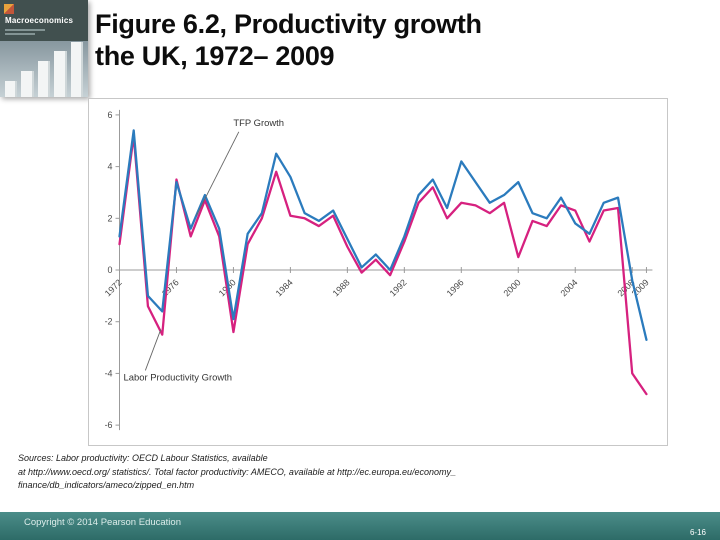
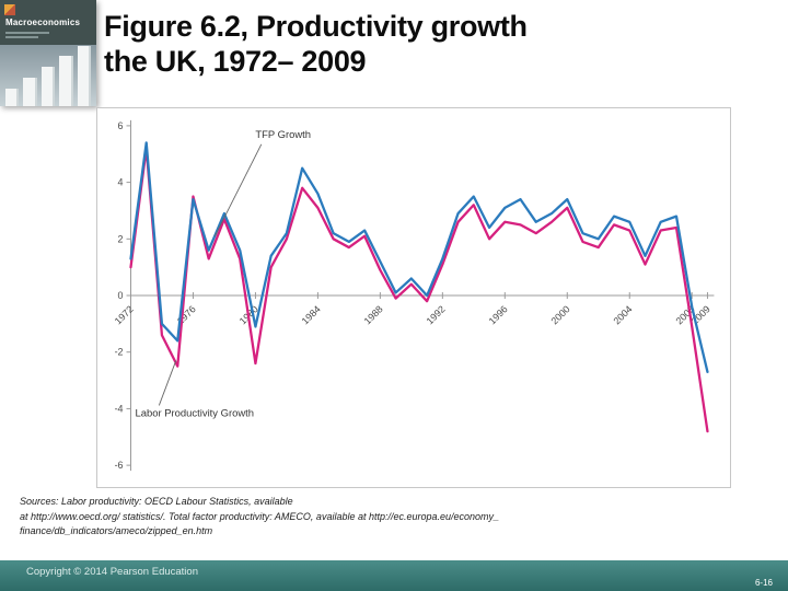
TFP Growth/1980: -1.9 -> -1.1
Labor Productivity Growth/1984: 2.1 -> 3.1
TFP Growth/1996: 4.2 -> 3.1
Labor Productivity Growth/2000: 0.5 -> 3.1
TFP Growth/2004: 1.8 -> 2.6
Labor Productivity Growth/2008: -4.0 -> -1.1
